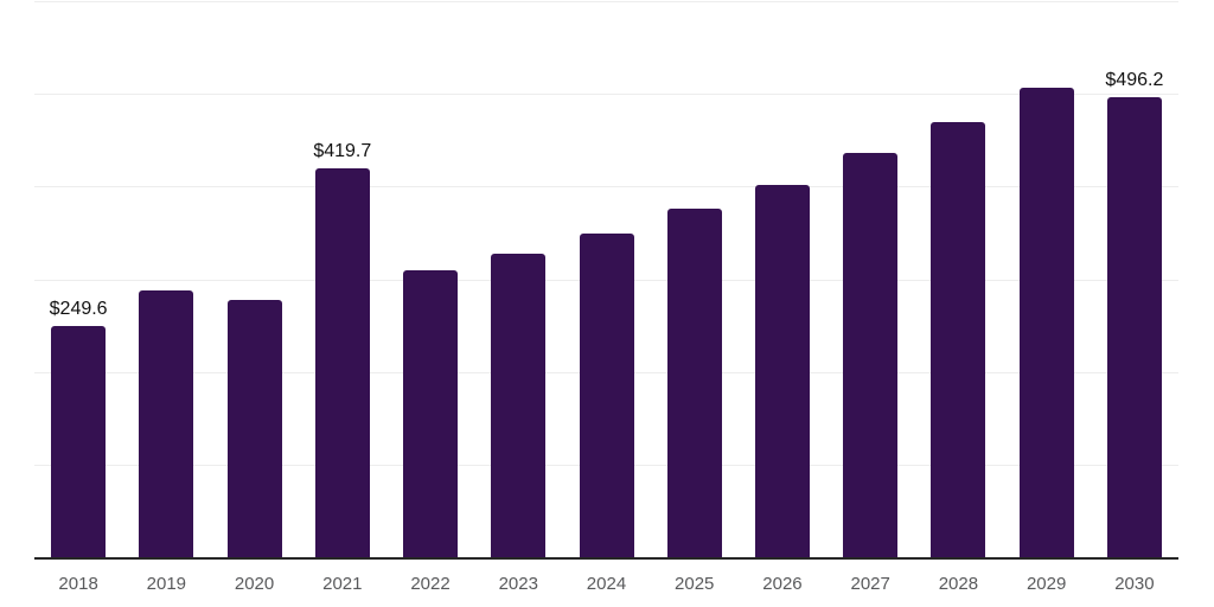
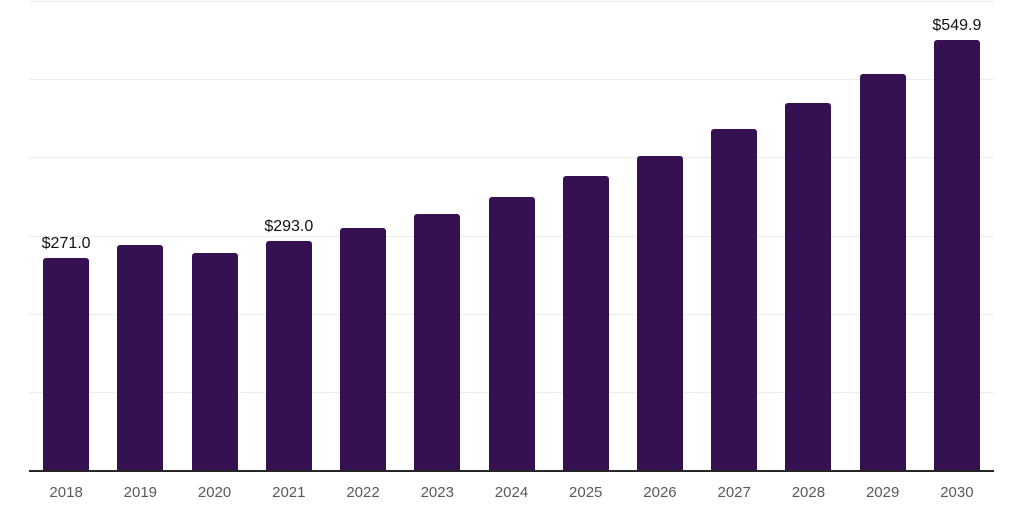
2018: $249.6 -> $271.0
2021: $419.7 -> $293.0
2030: $496.2 -> $549.9
